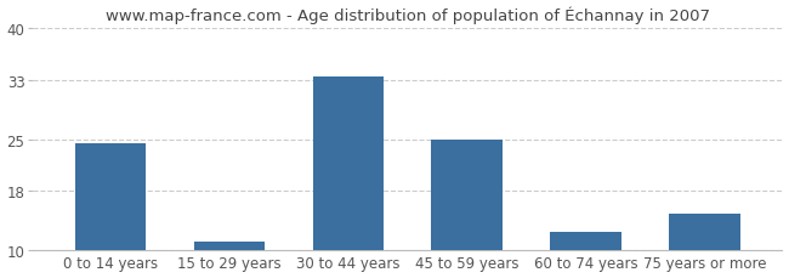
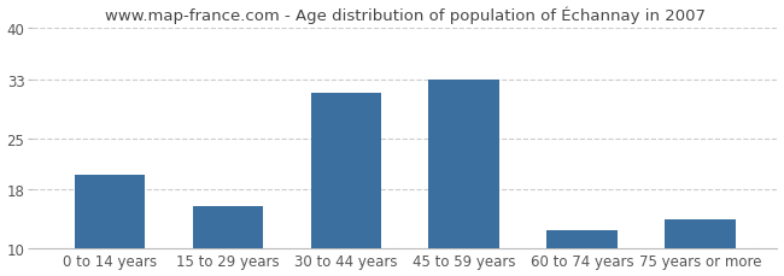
0 to 14 years: 24.5 -> 20.0
15 to 29 years: 11.2 -> 15.8
30 to 44 years: 33.5 -> 31.2
45 to 59 years: 25.0 -> 33.0
75 years or more: 15.0 -> 14.0
